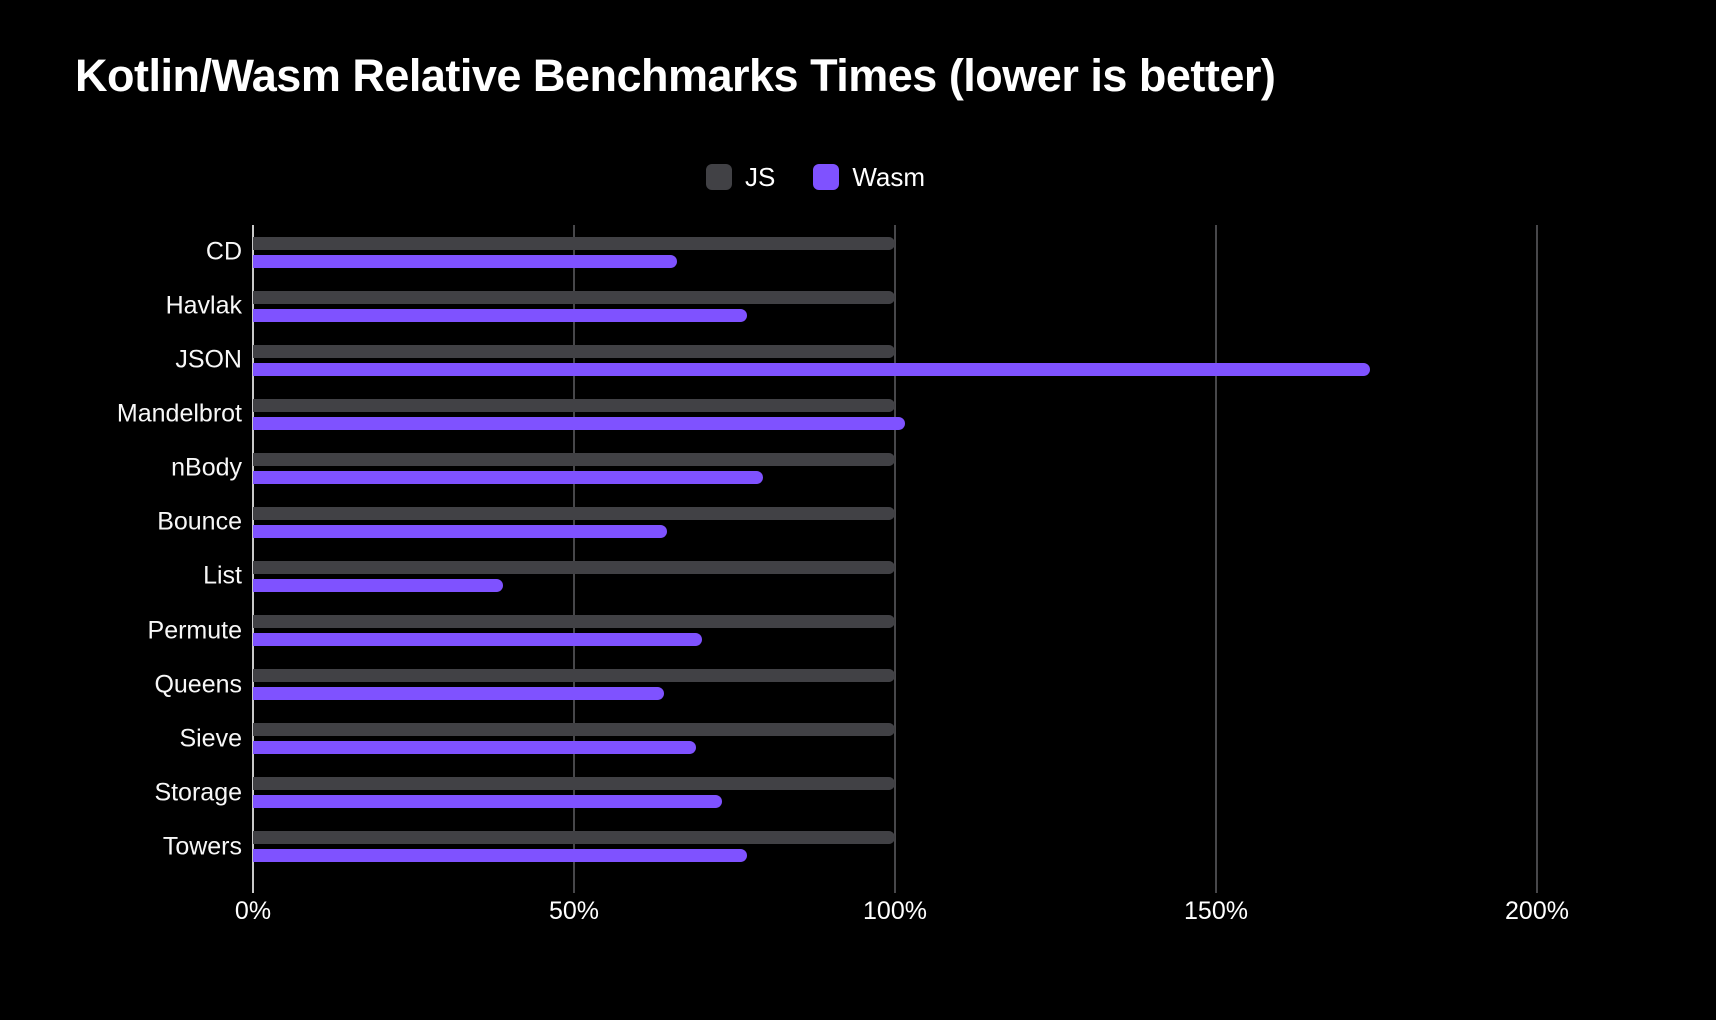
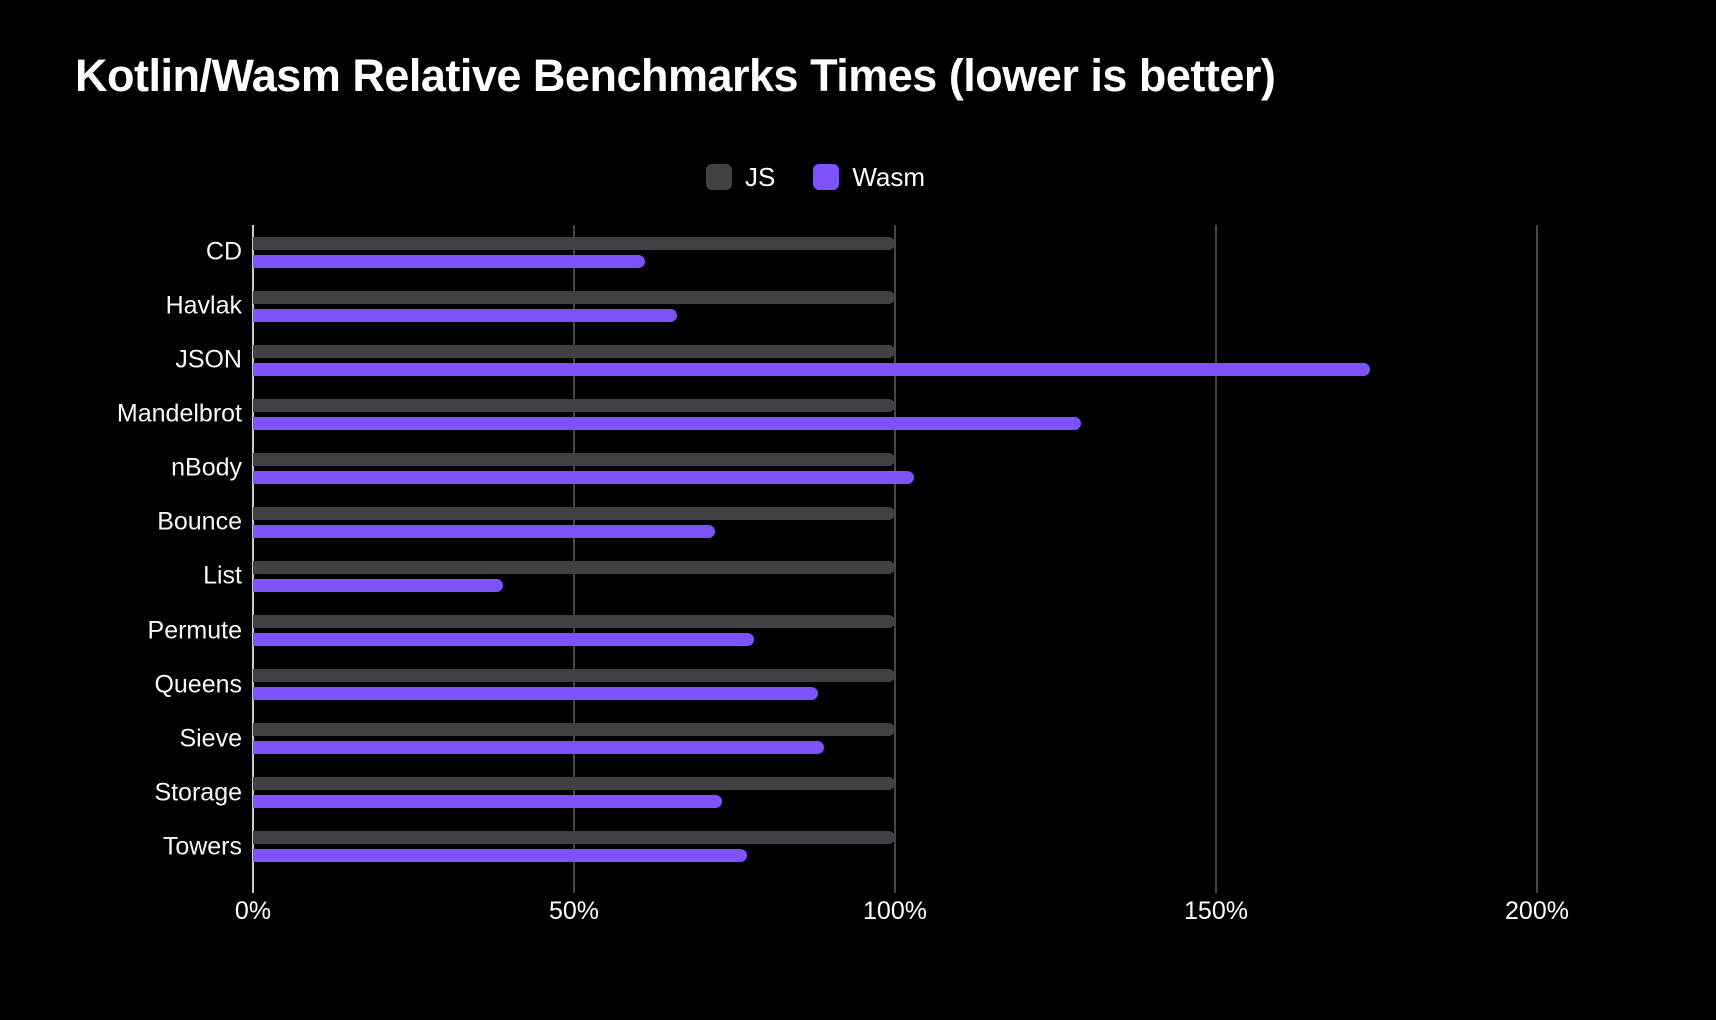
Wasm/CD: 66% -> 61%
Wasm/Havlak: 77% -> 66%
Wasm/Mandelbrot: 102% -> 129%
Wasm/nBody: 80% -> 103%
Wasm/Bounce: 64% -> 72%
Wasm/Permute: 70% -> 78%
Wasm/Queens: 64% -> 88%
Wasm/Sieve: 69% -> 89%
